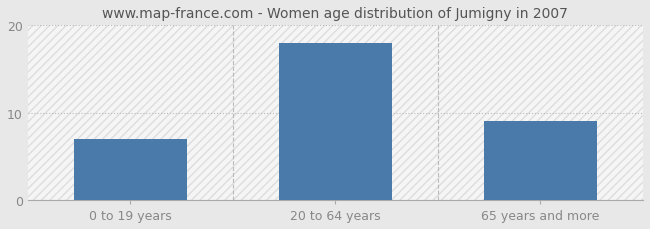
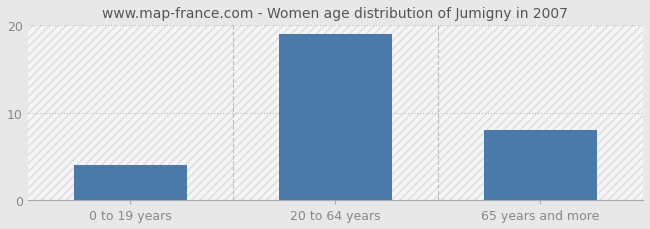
0 to 19 years: 7 -> 4
20 to 64 years: 18 -> 19
65 years and more: 9 -> 8
